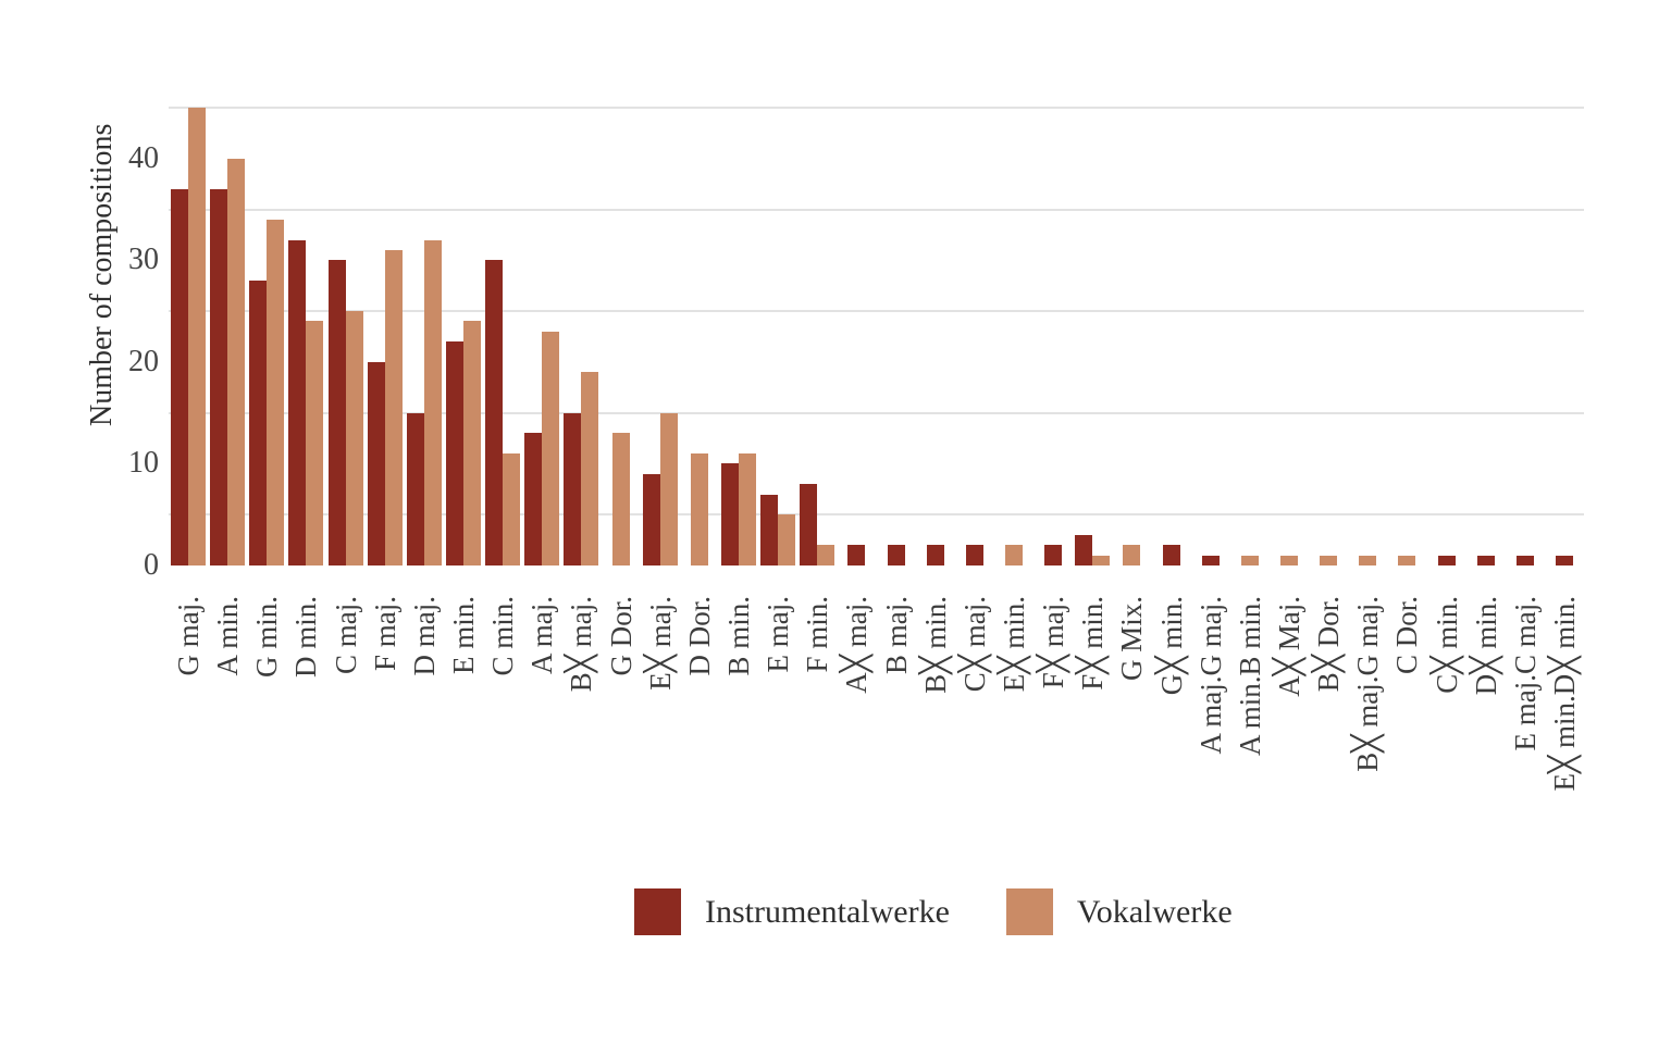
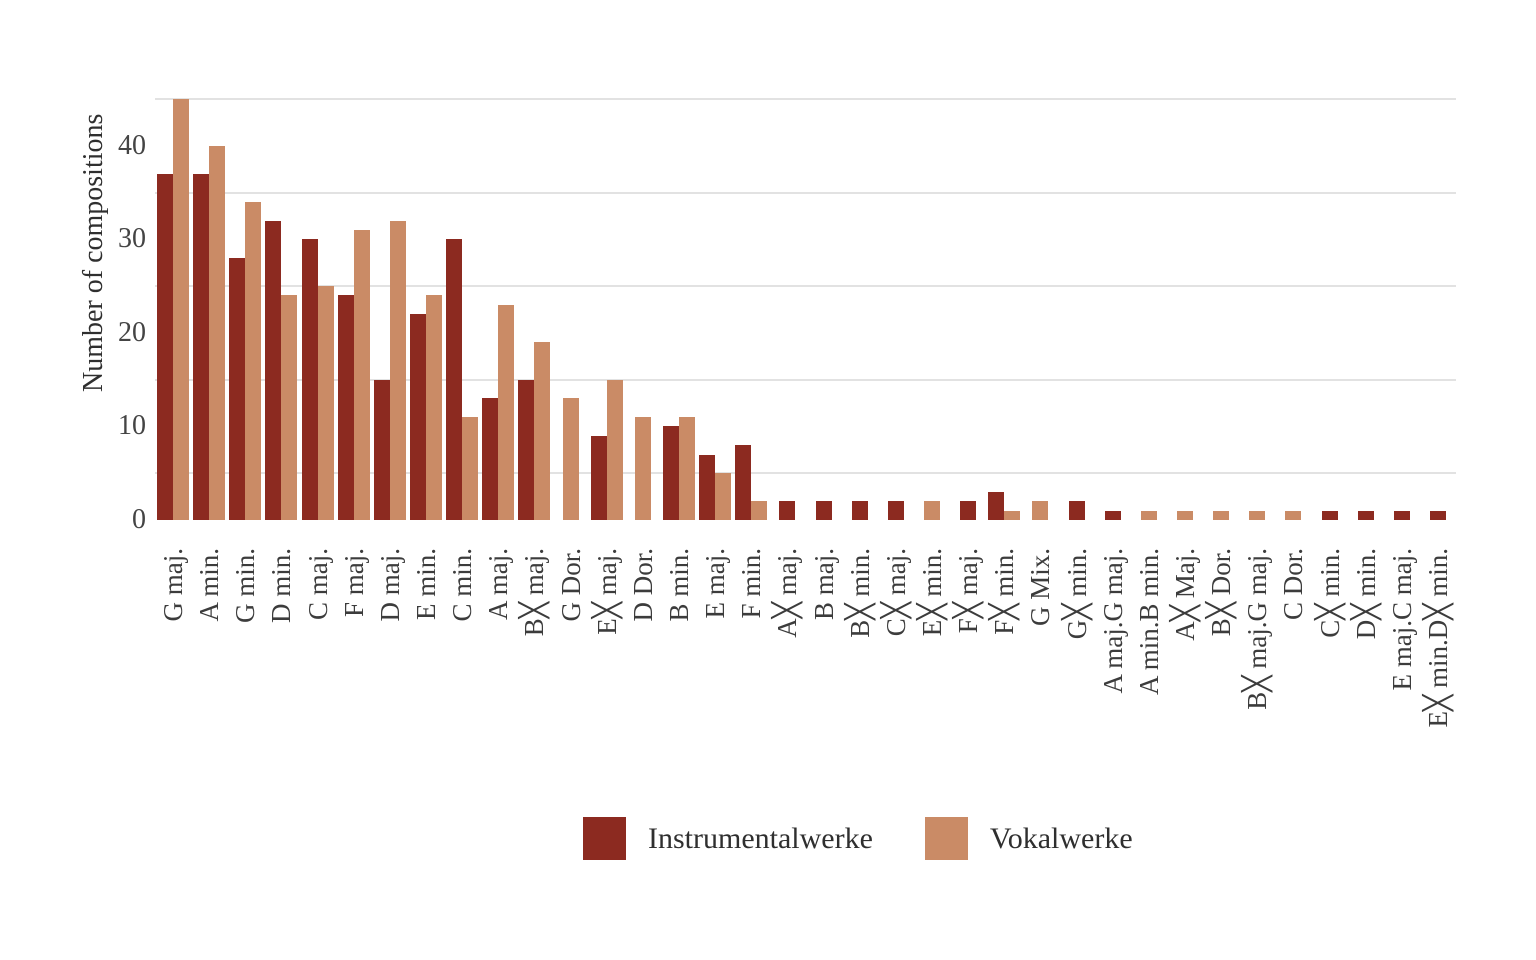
Instrumentalwerke/F maj.: 20 -> 24
